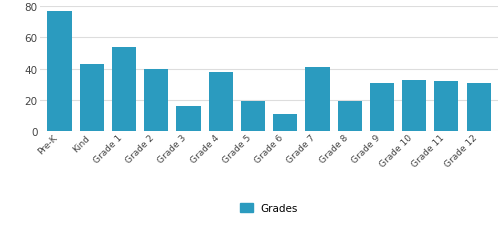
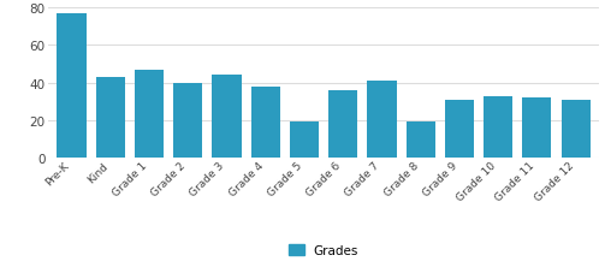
Grade 1: 54 -> 47
Grade 3: 16 -> 44
Grade 6: 11 -> 36
